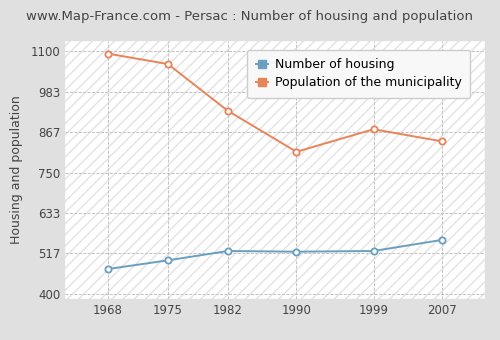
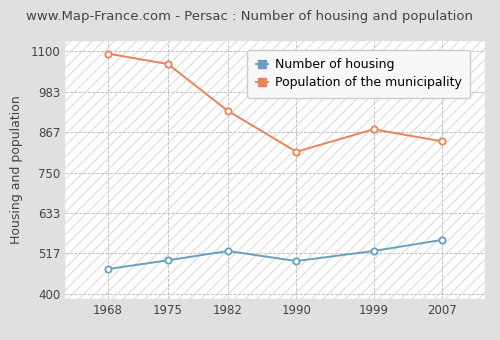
Number of housing/1990: 522 -> 495
